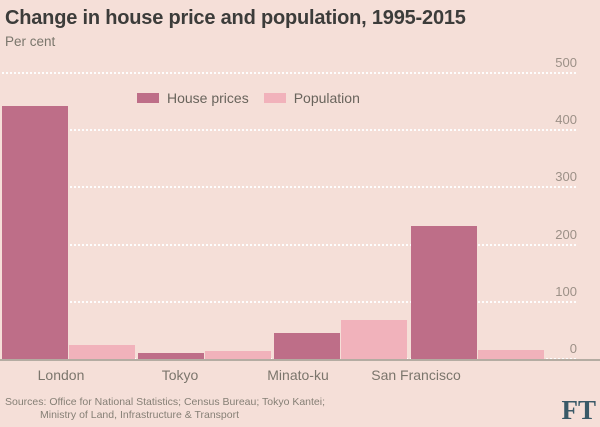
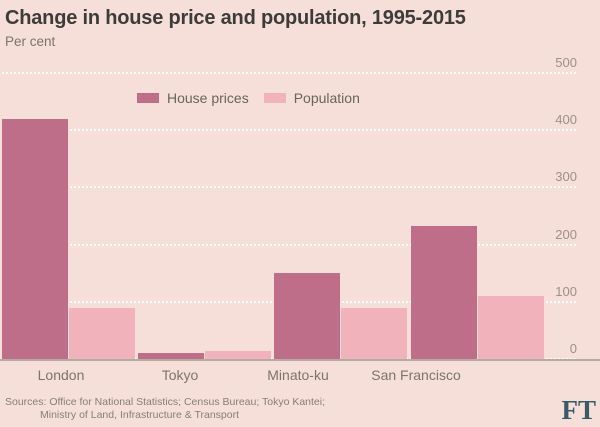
House prices/London: 440 -> 420
Population/London: 20 -> 90
House prices/Minato-ku: 50 -> 150
Population/Minato-ku: 70 -> 90
Population/San Francisco: 20 -> 110
